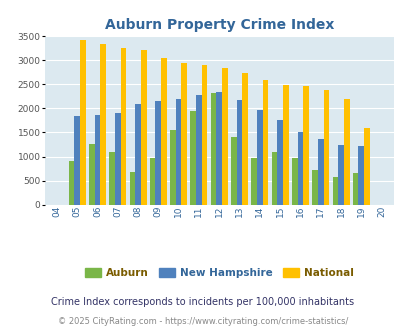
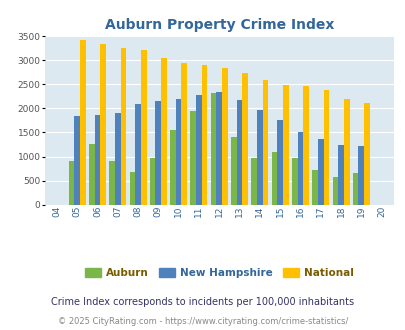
Auburn/07: 1100 -> 900
National/19: 1600 -> 2110
